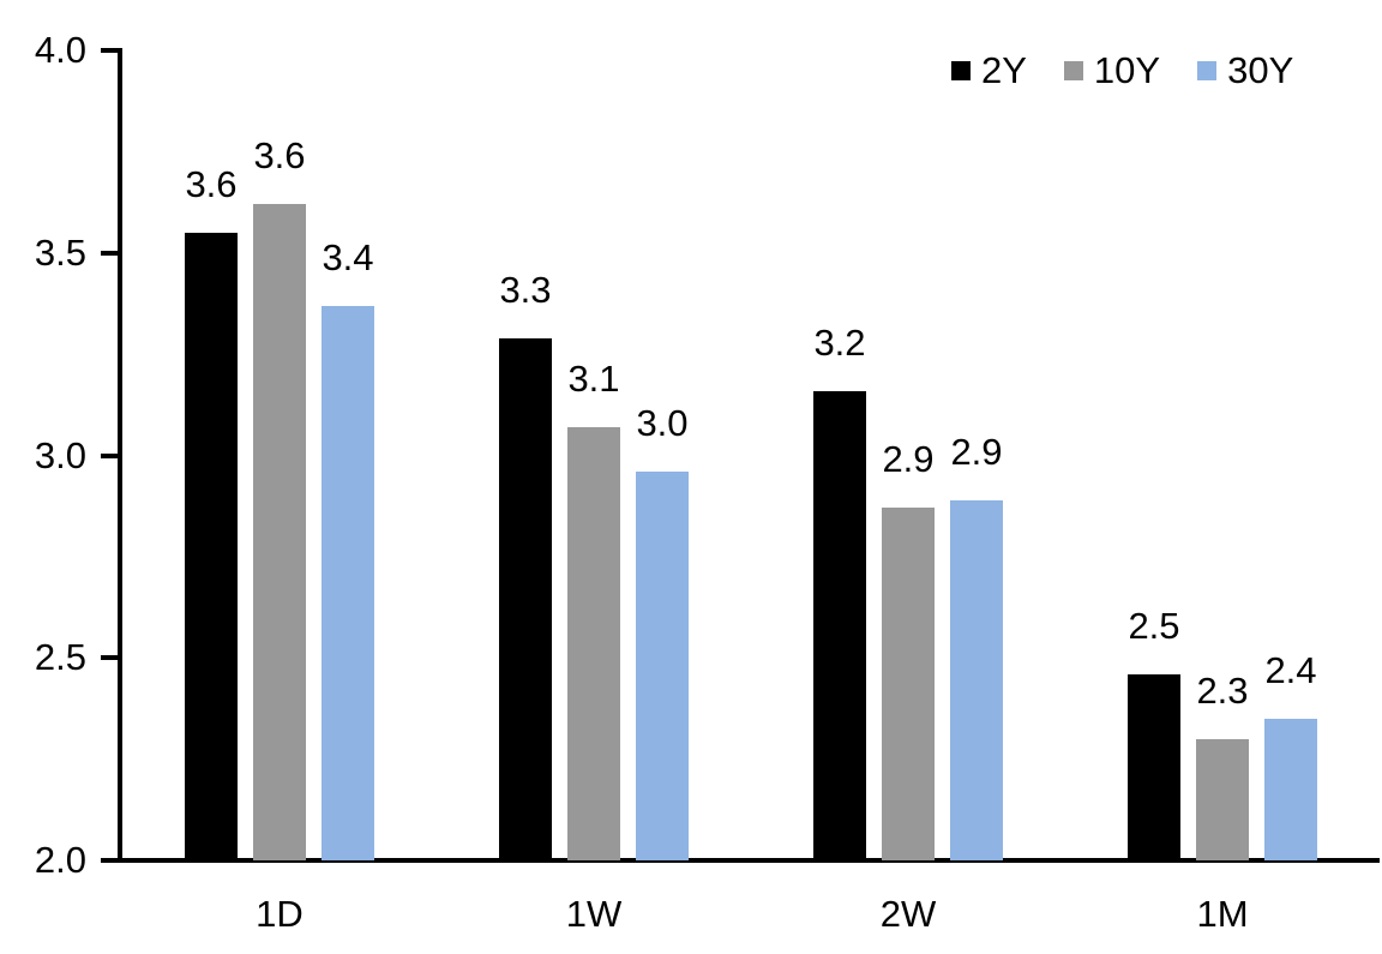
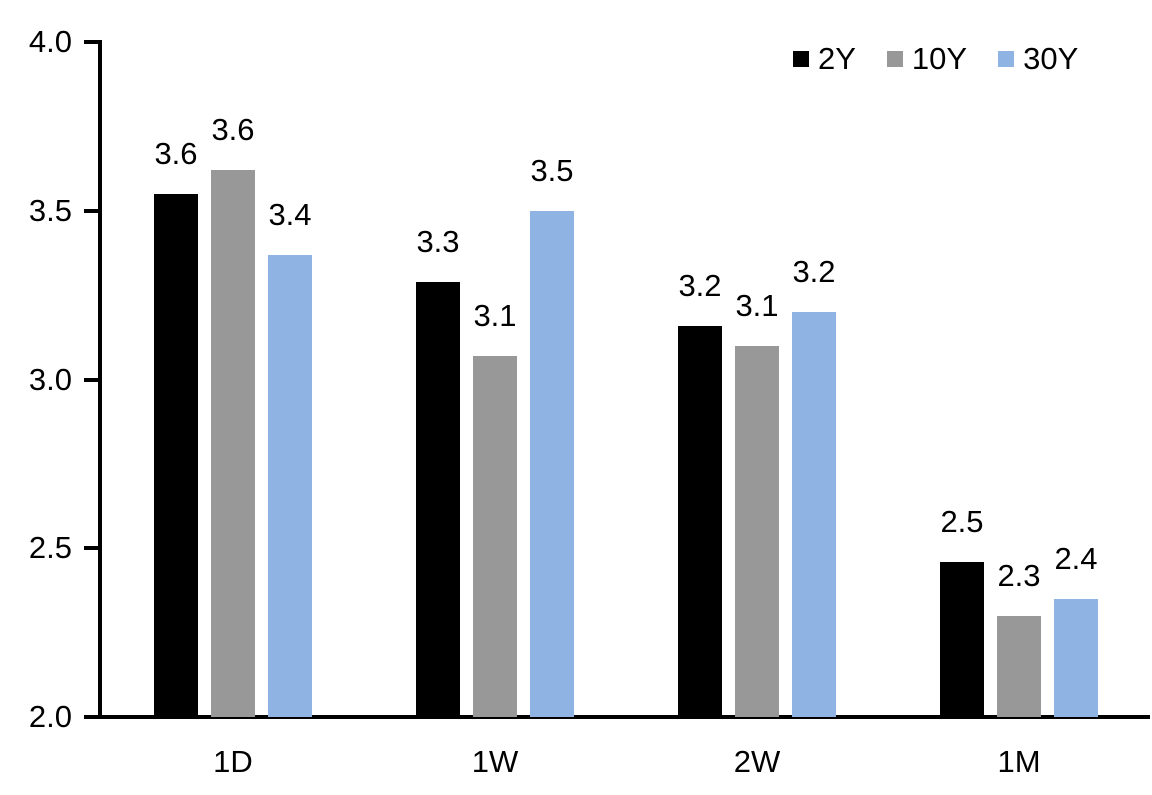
30Y/1W: 3.0 -> 3.5
10Y/2W: 2.9 -> 3.1
30Y/2W: 2.9 -> 3.2
